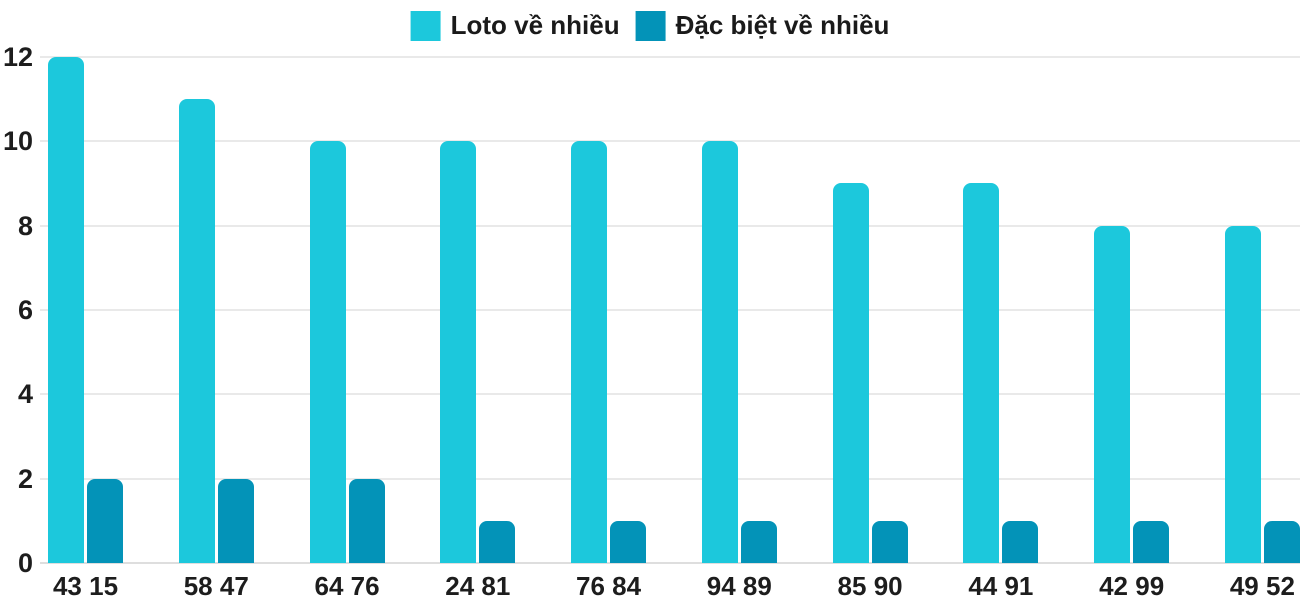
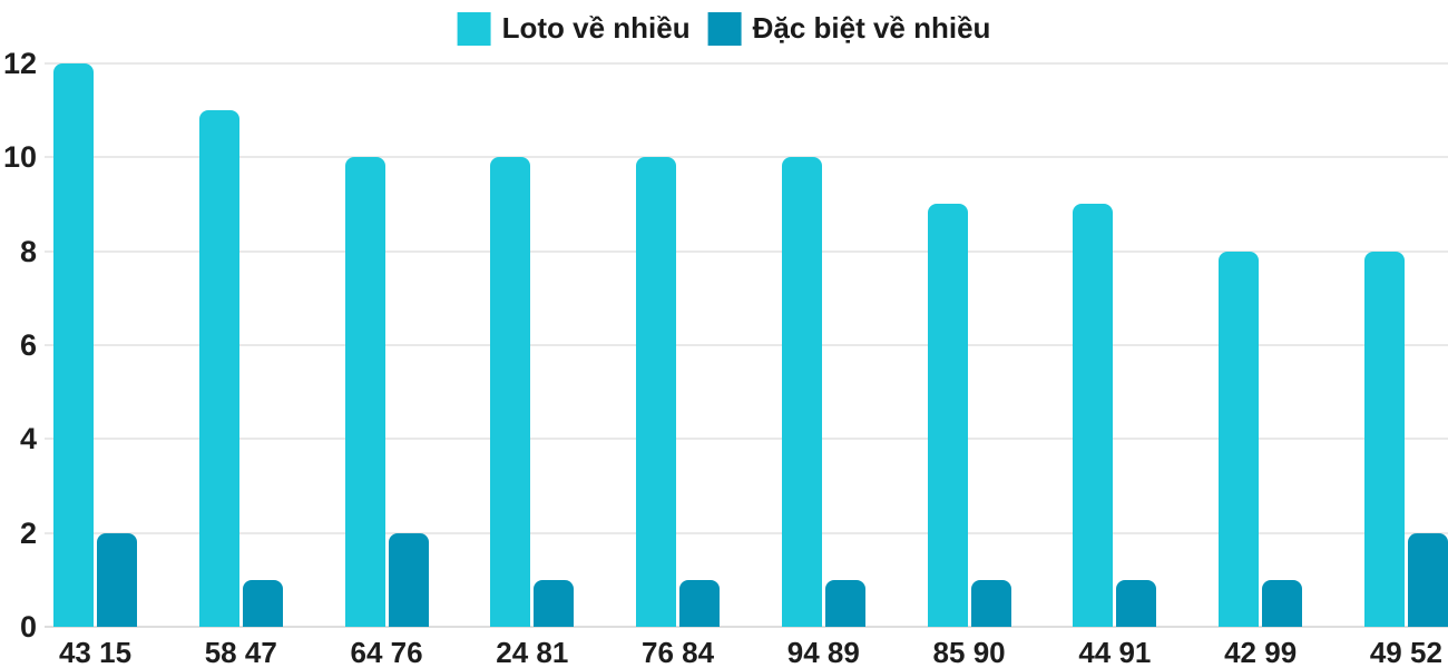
Đặc biệt về nhiều/58 47: 2 -> 1
Đặc biệt về nhiều/49 52: 1 -> 2
